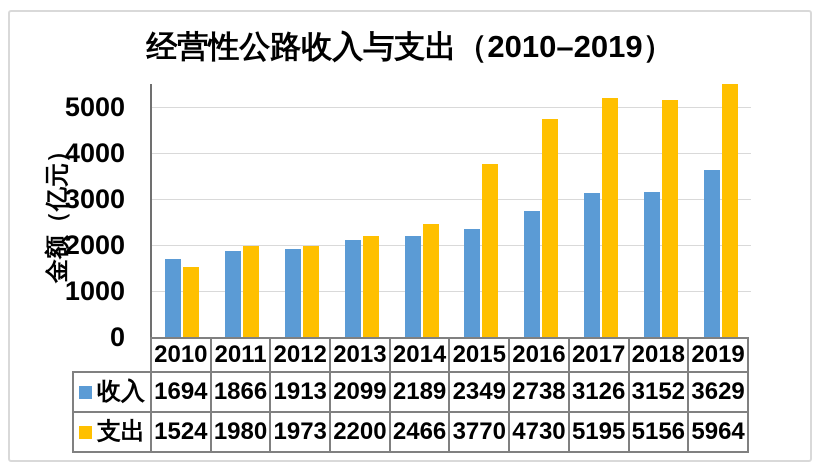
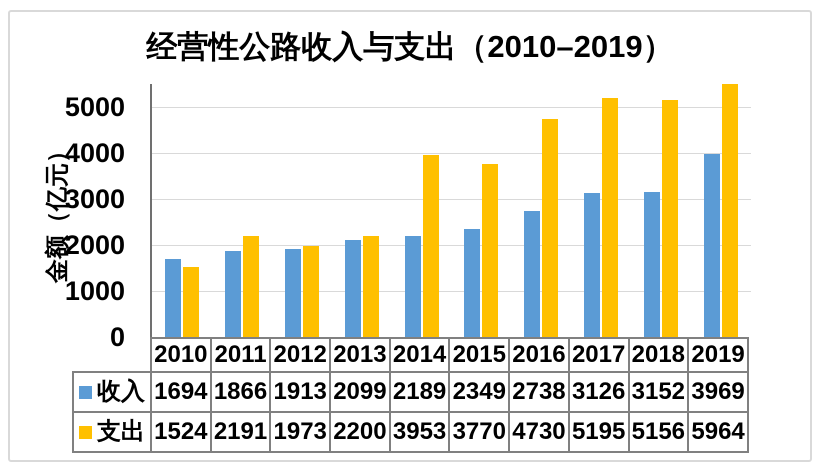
支出/2011: 1980 -> 2191
支出/2014: 2466 -> 3953
收入/2019: 3629 -> 3969
